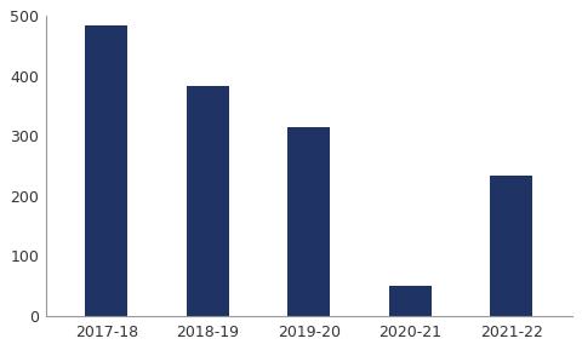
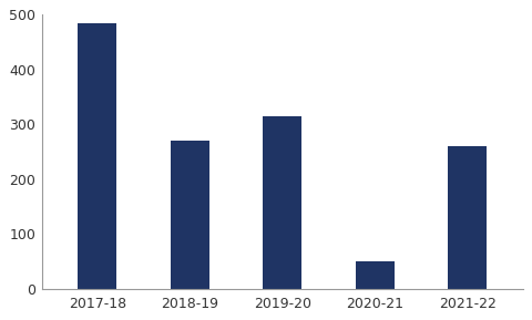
2018-19: 384 -> 270
2021-22: 233 -> 260
